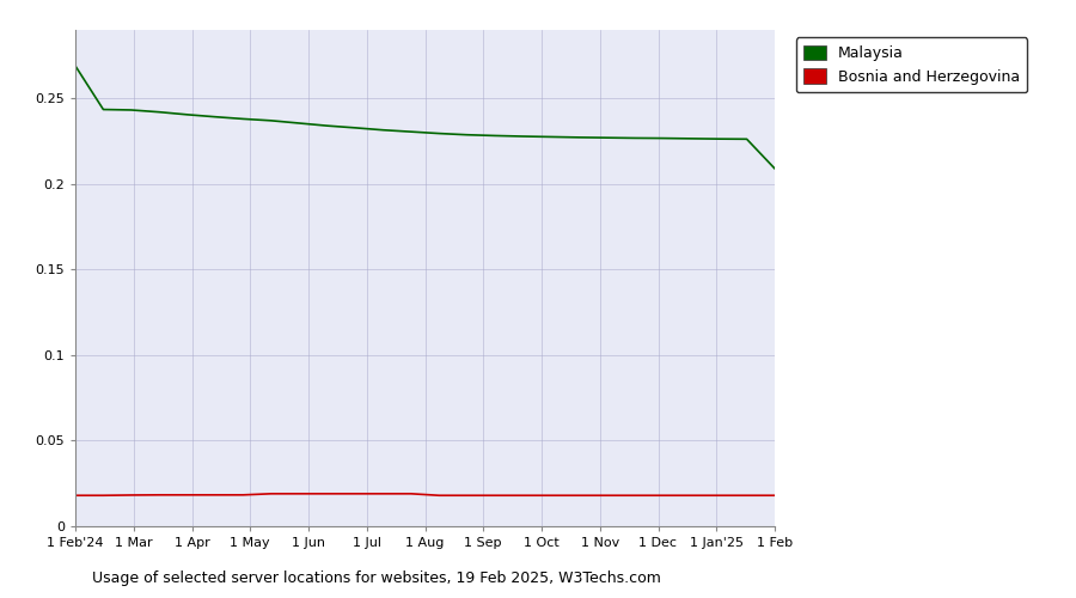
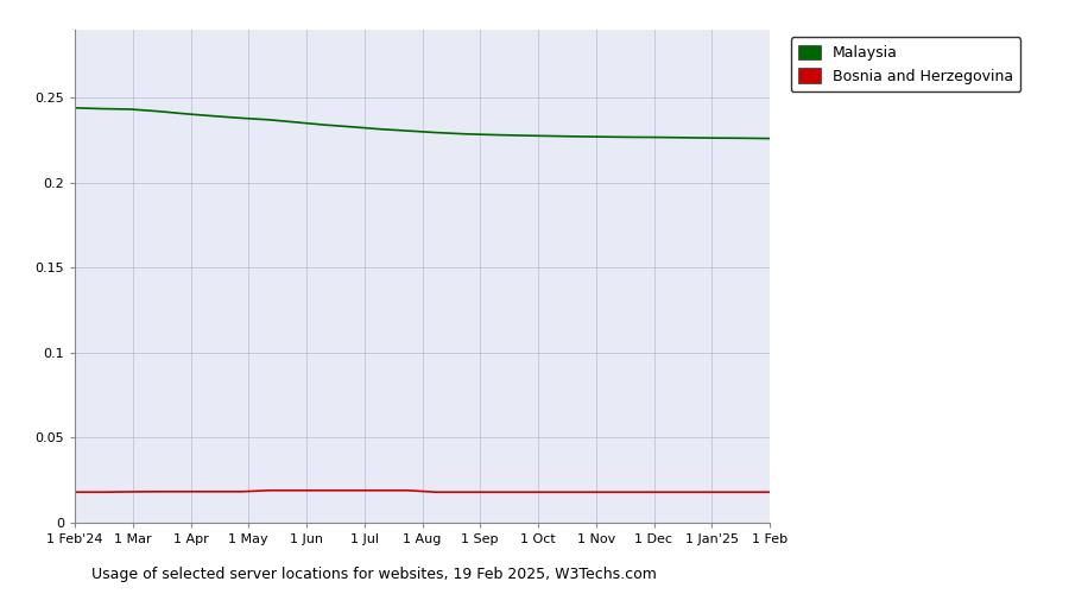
Malaysia/1 Feb'24: 0.269 -> 0.244
Malaysia/1 Feb: 0.209 -> 0.226
